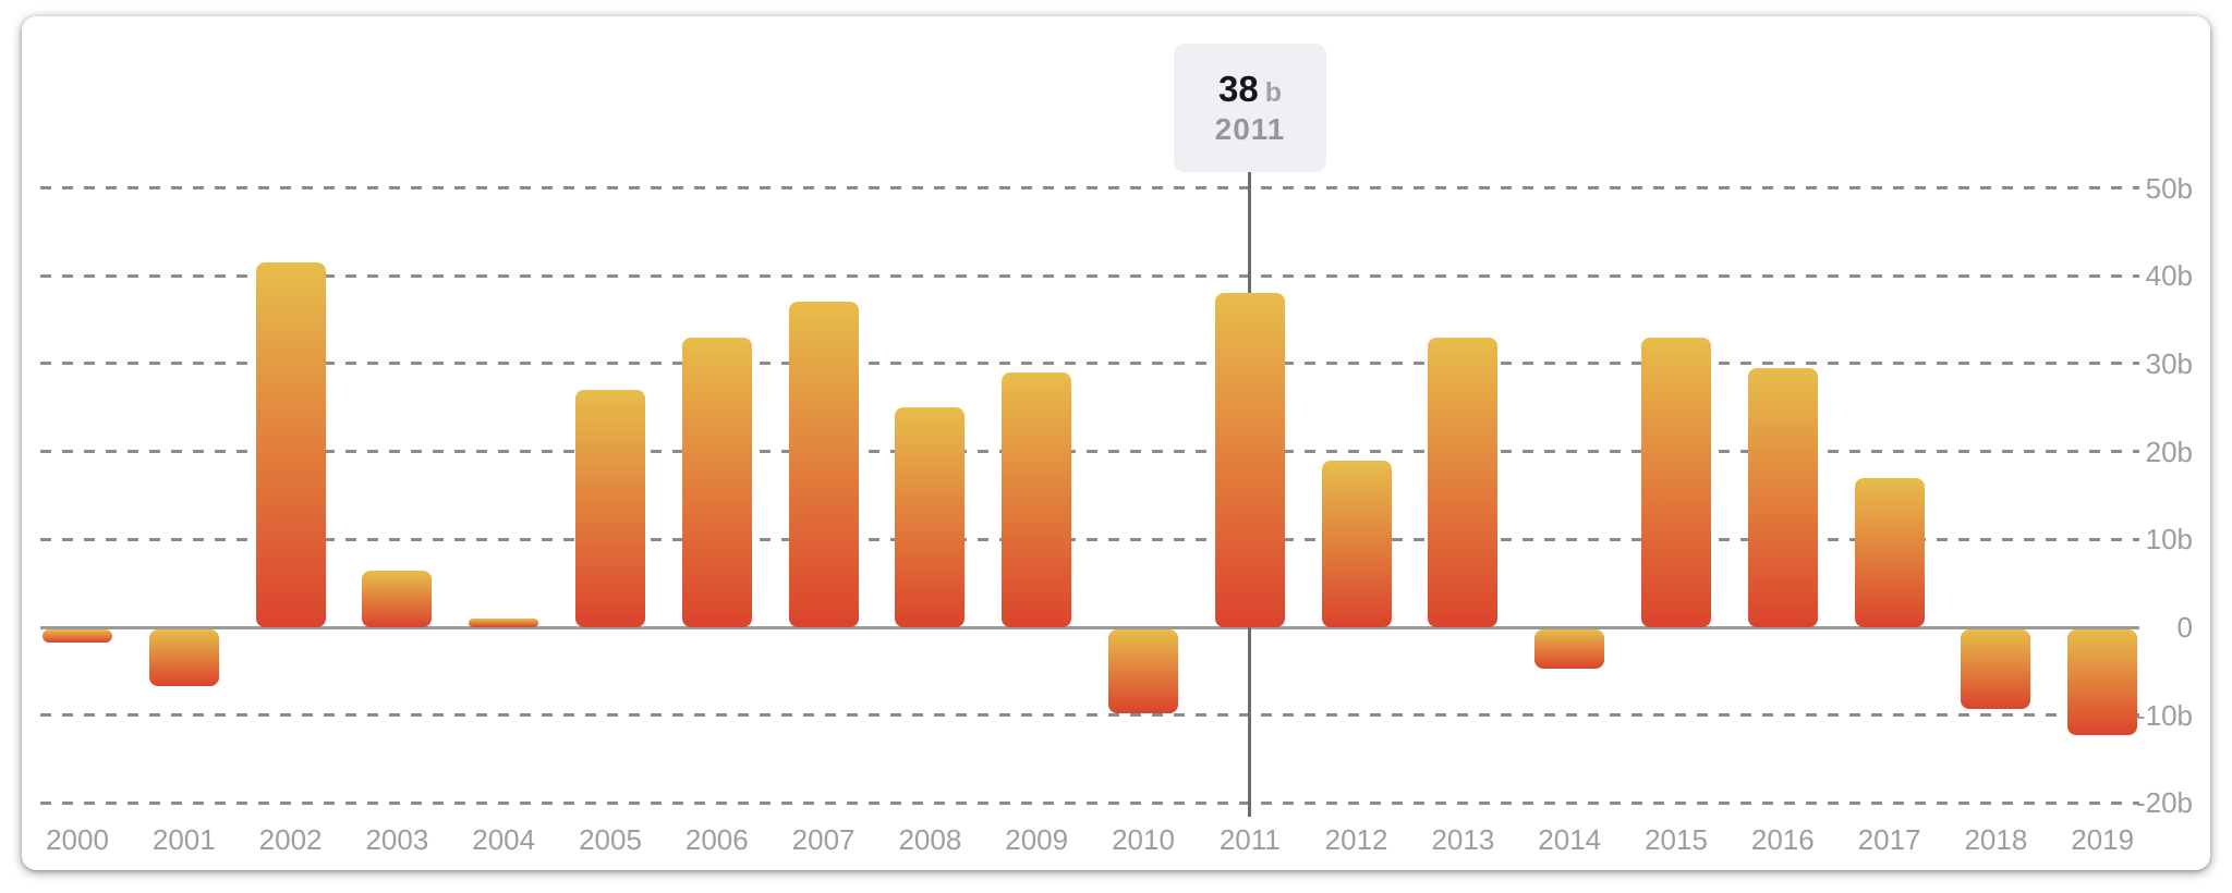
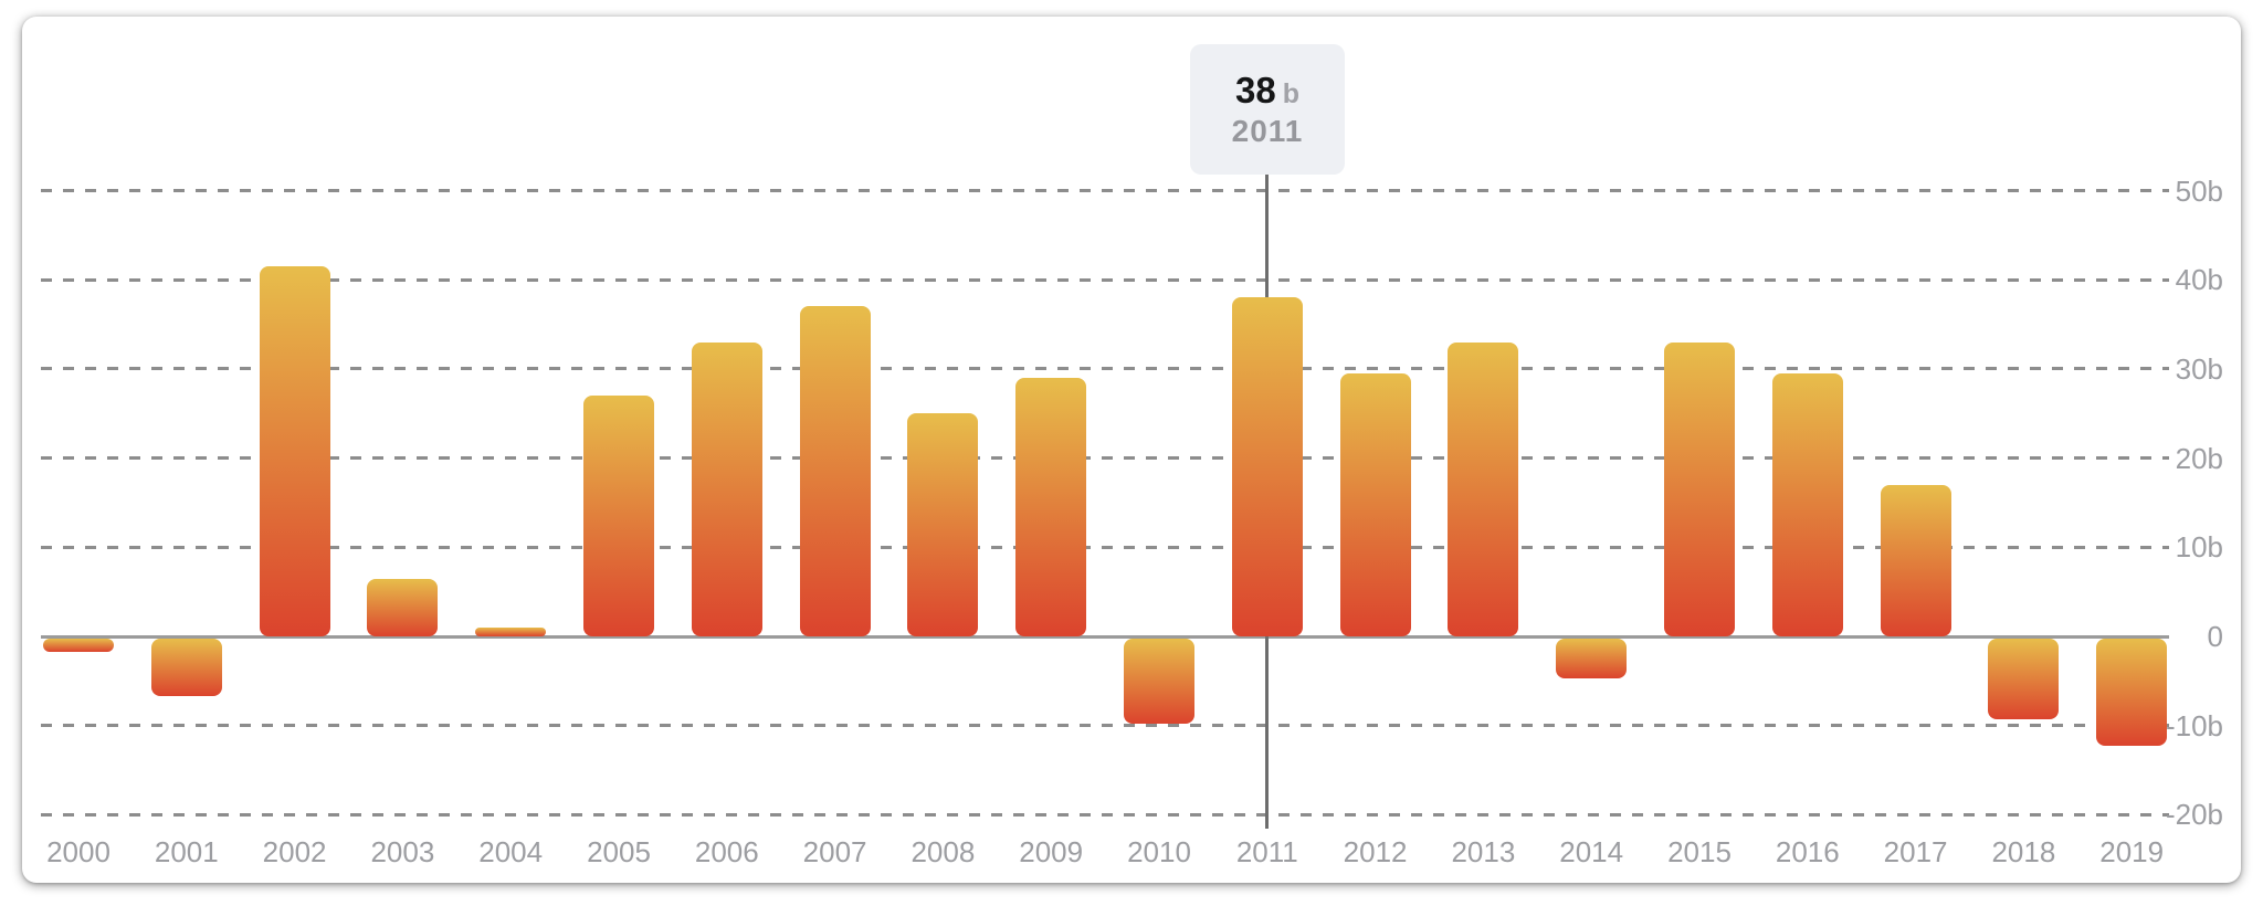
2012: 19b -> 30b
